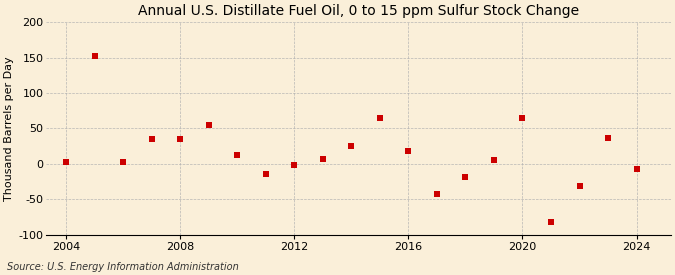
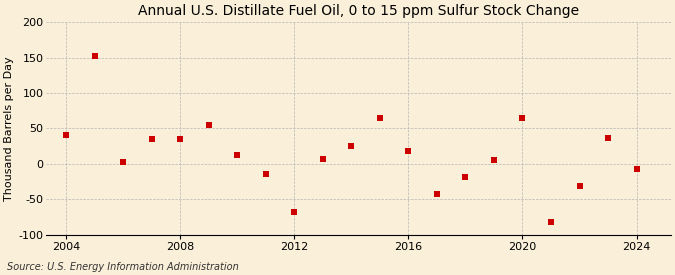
2004: 2 -> 40
2012: -2 -> -68
